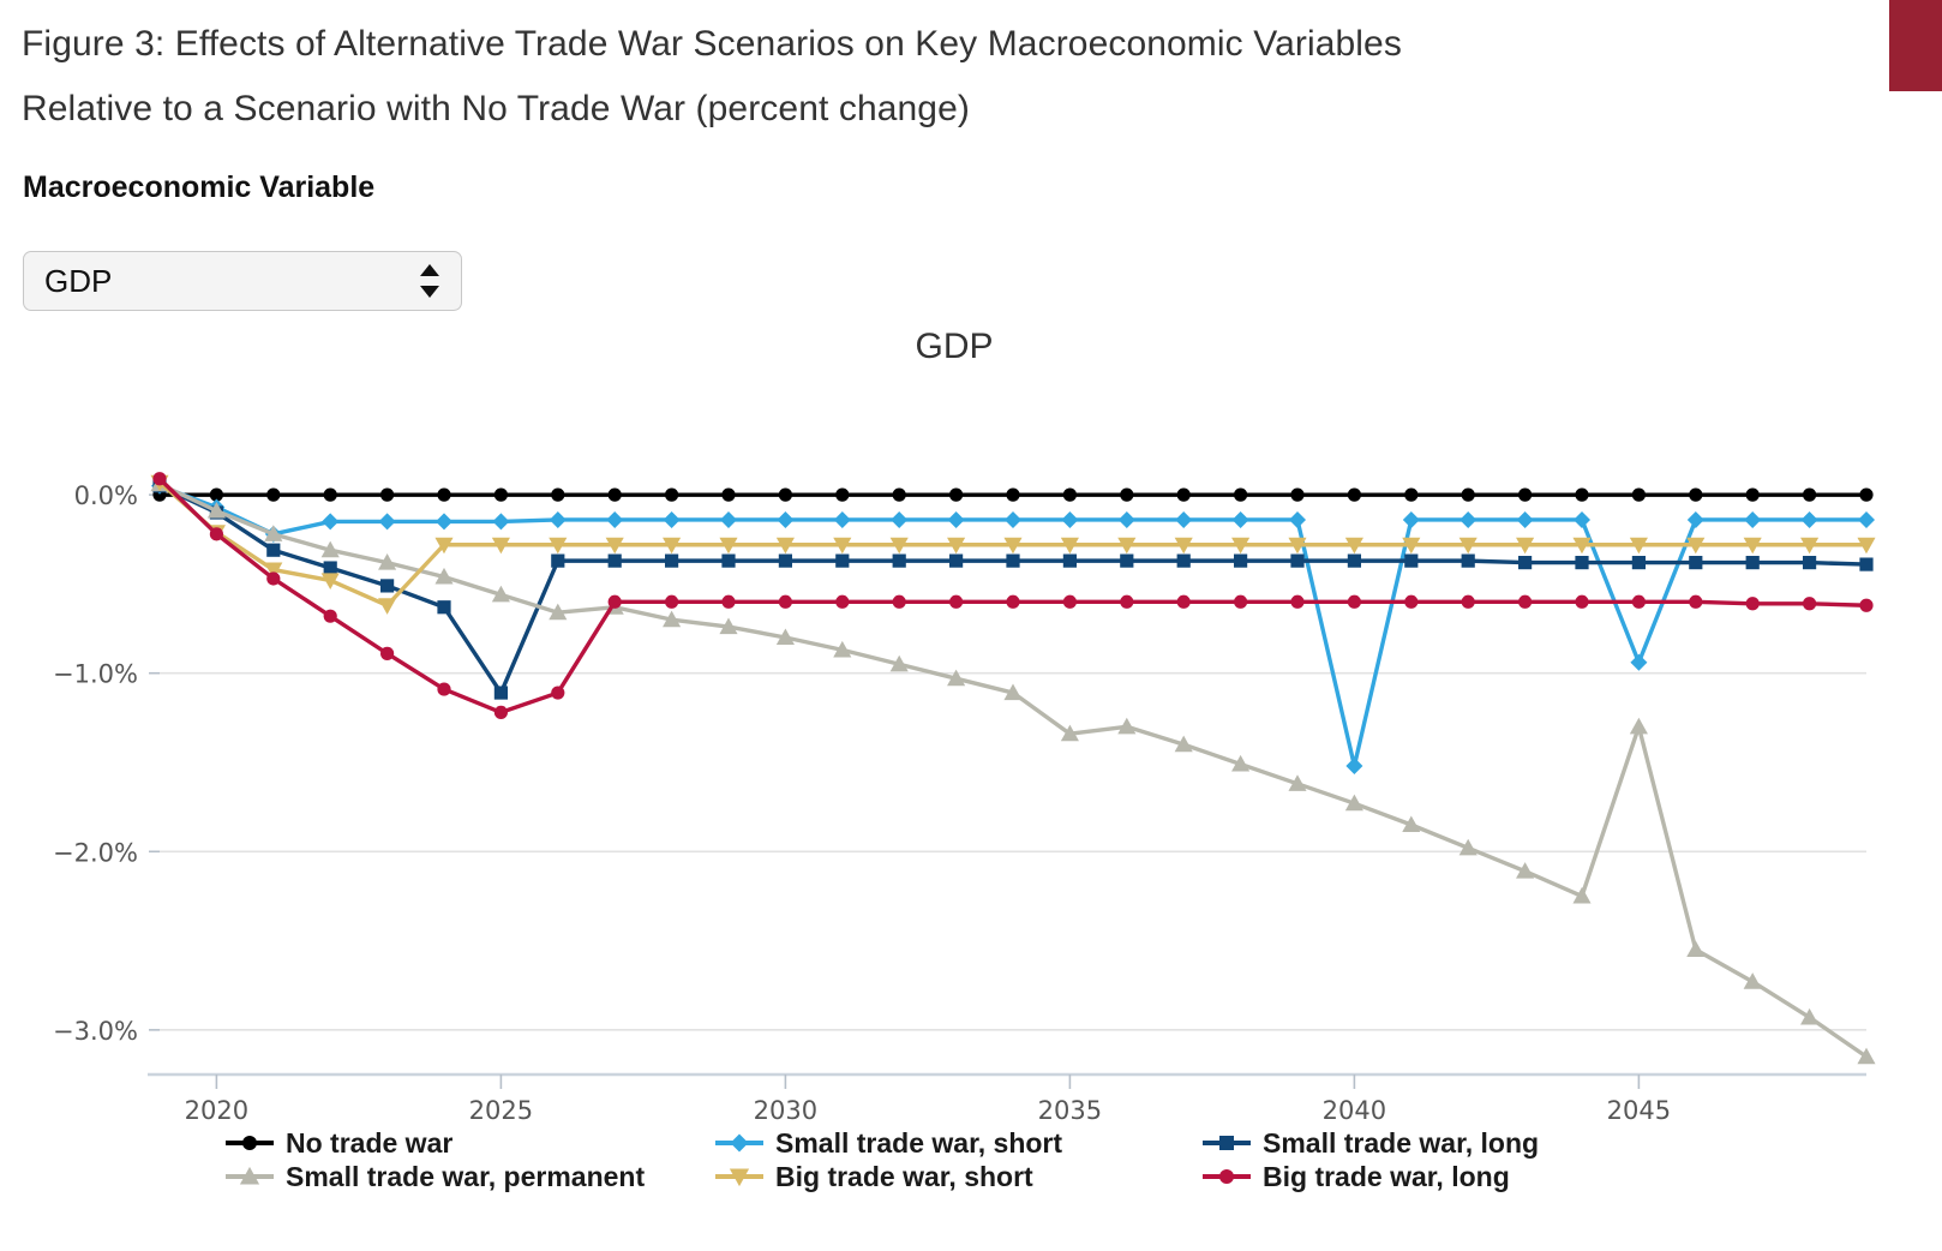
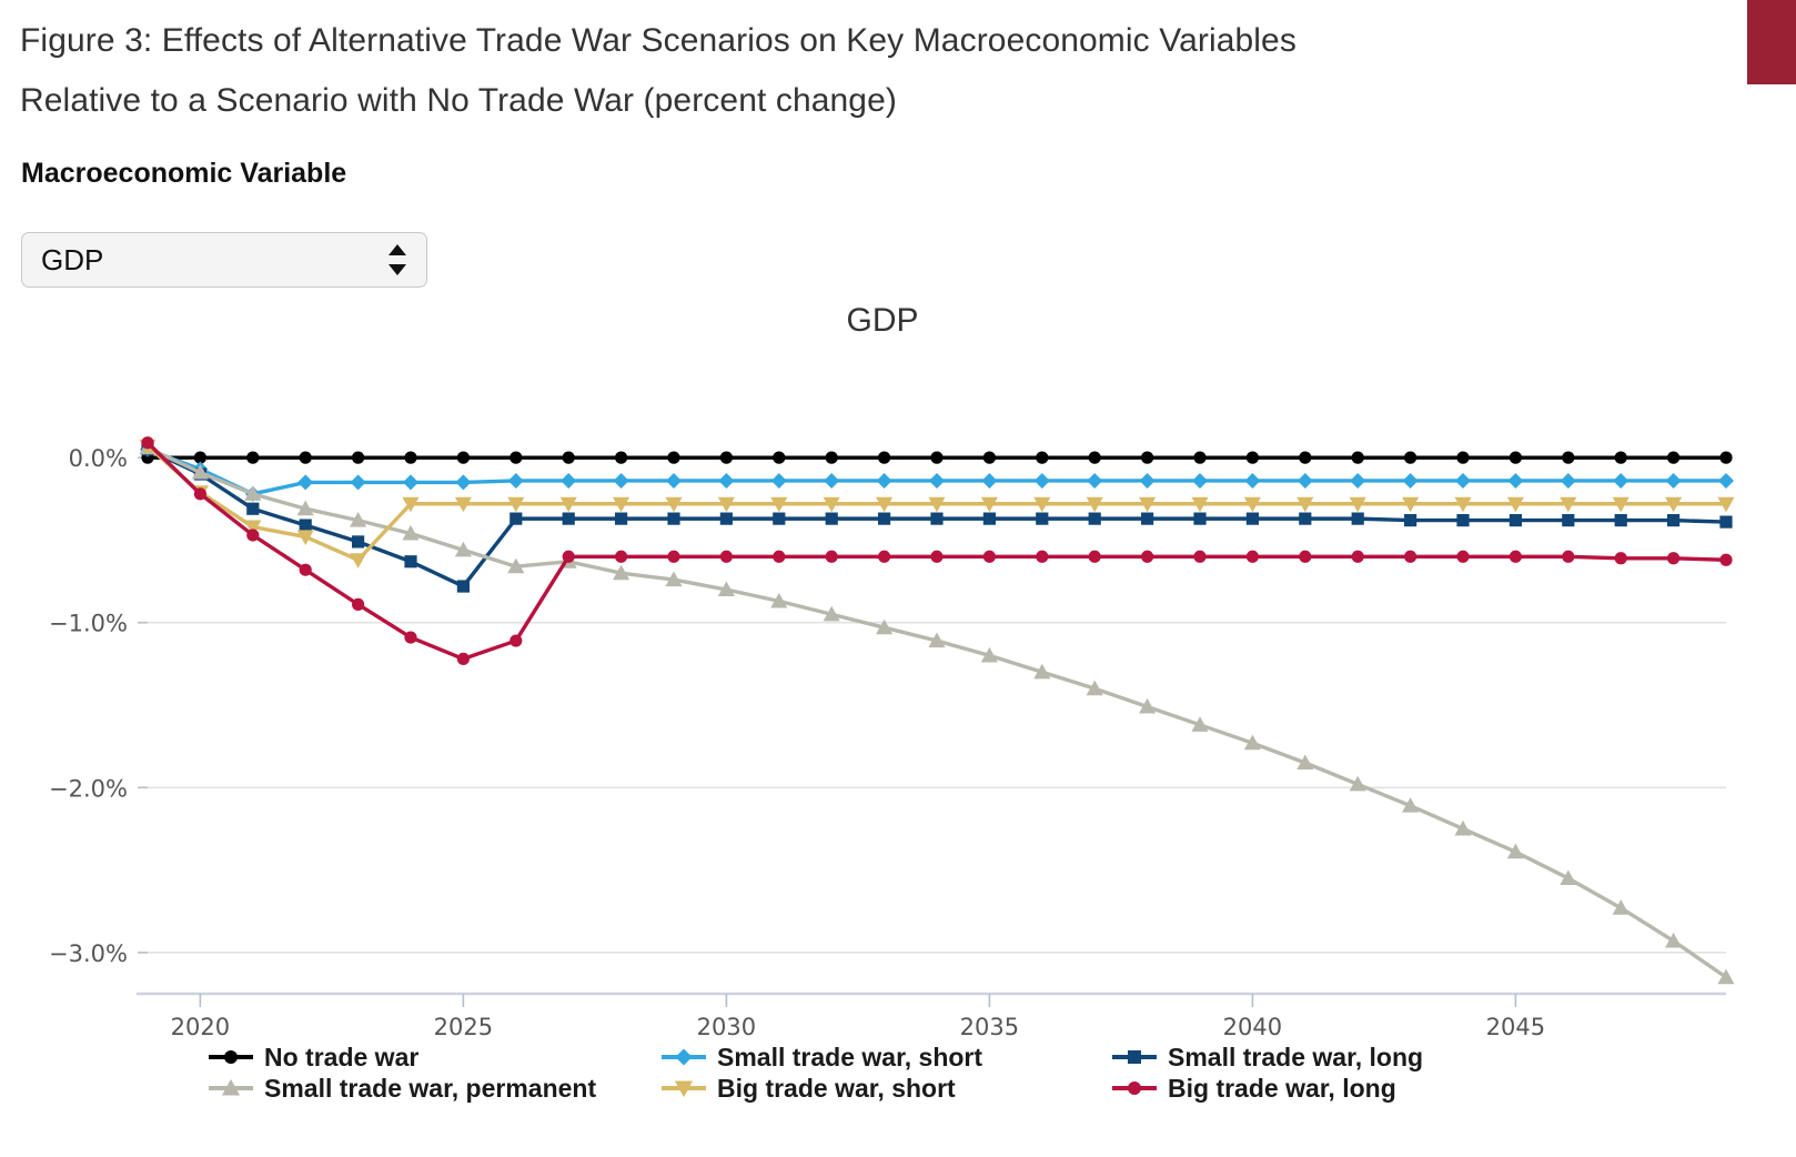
Small trade war, long/2025: -1.11% -> -0.78%
Small trade war, permanent/2035: -1.34% -> -1.20%
Small trade war, short/2040: -1.52% -> -0.14%
Small trade war, short/2045: -0.94% -> -0.14%
Small trade war, permanent/2045: -1.30% -> -2.39%
